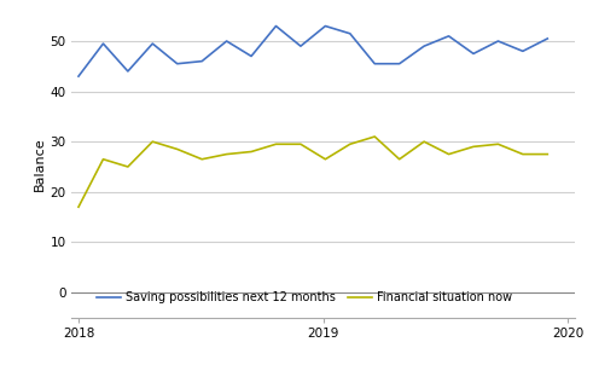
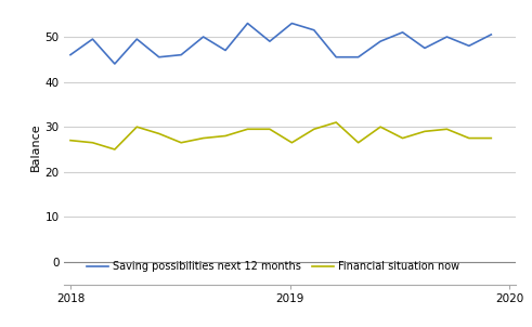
Saving possibilities next 12 months/2018: 43.0 -> 46.0
Financial situation now/2018: 17.0 -> 27.0
